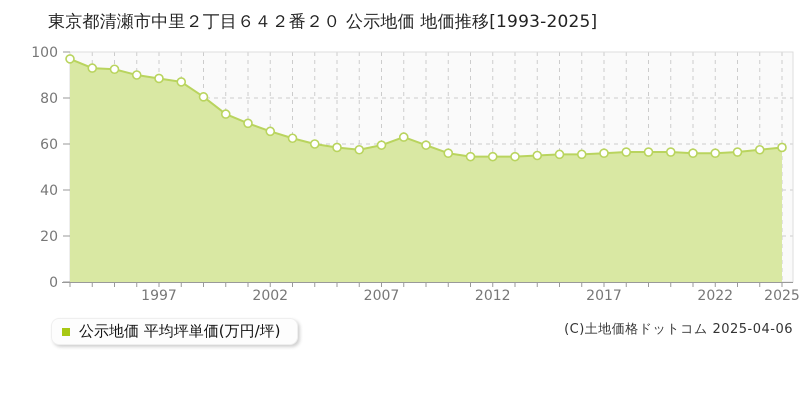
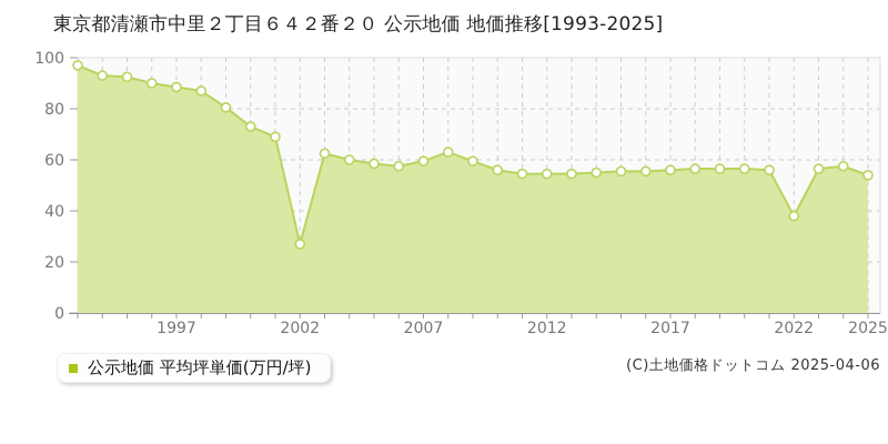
2002: 66 -> 27
2022: 56 -> 38
2025: 58 -> 54
